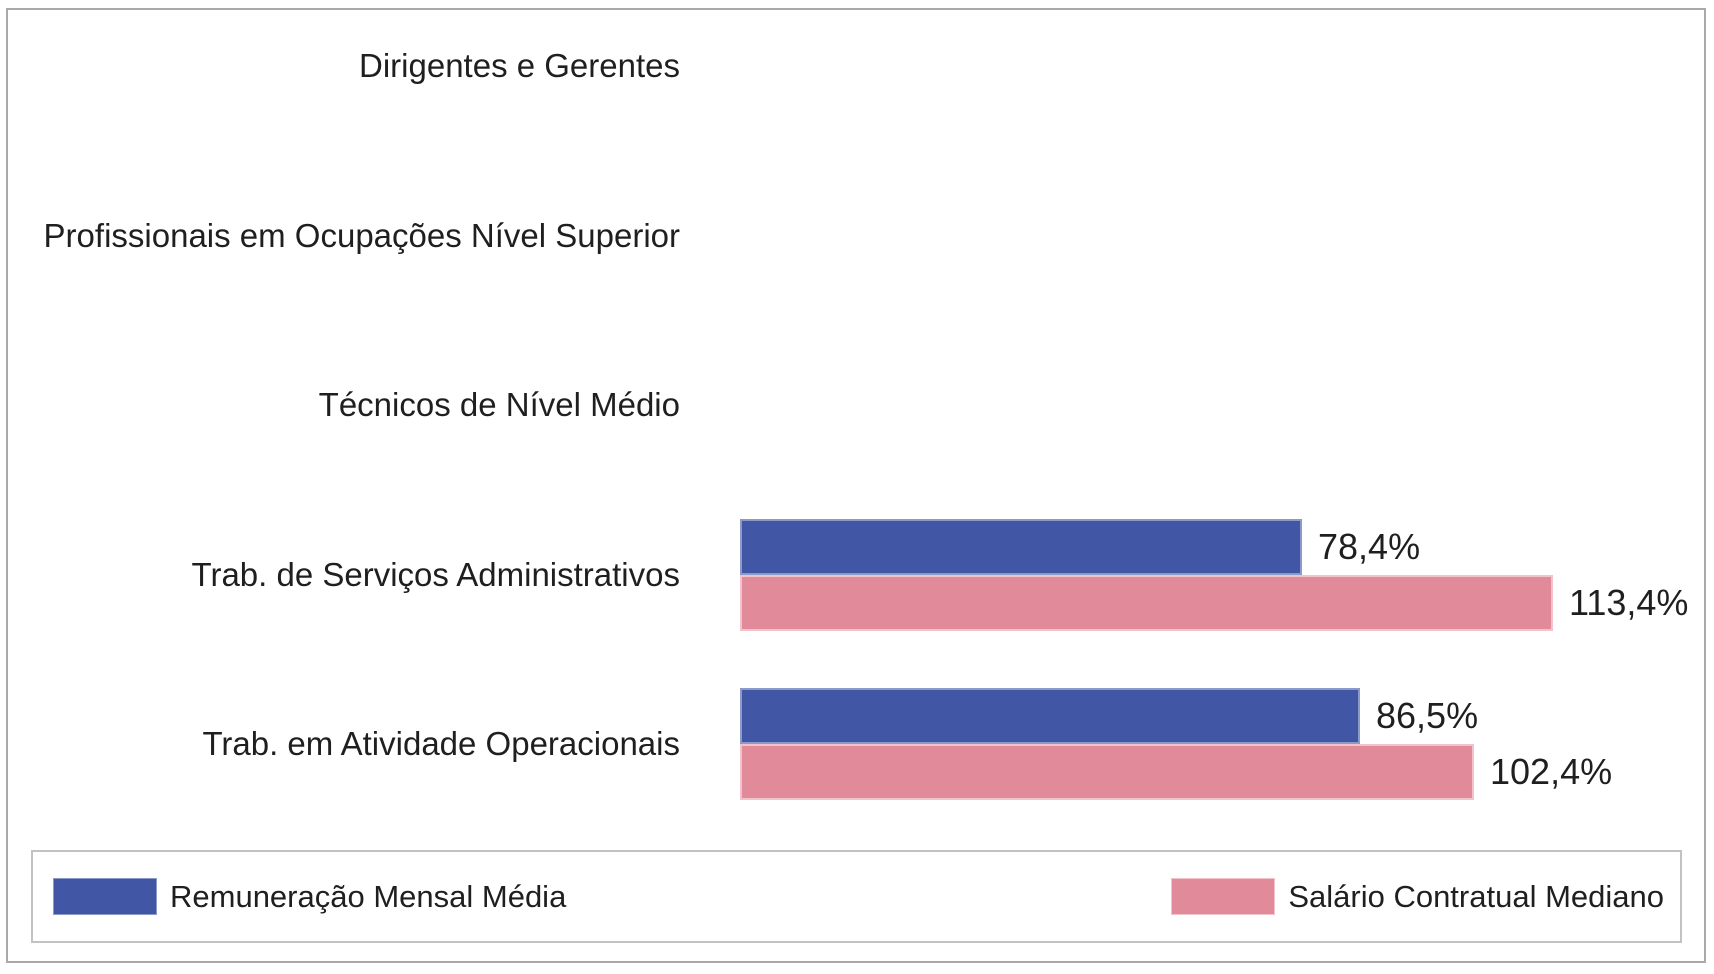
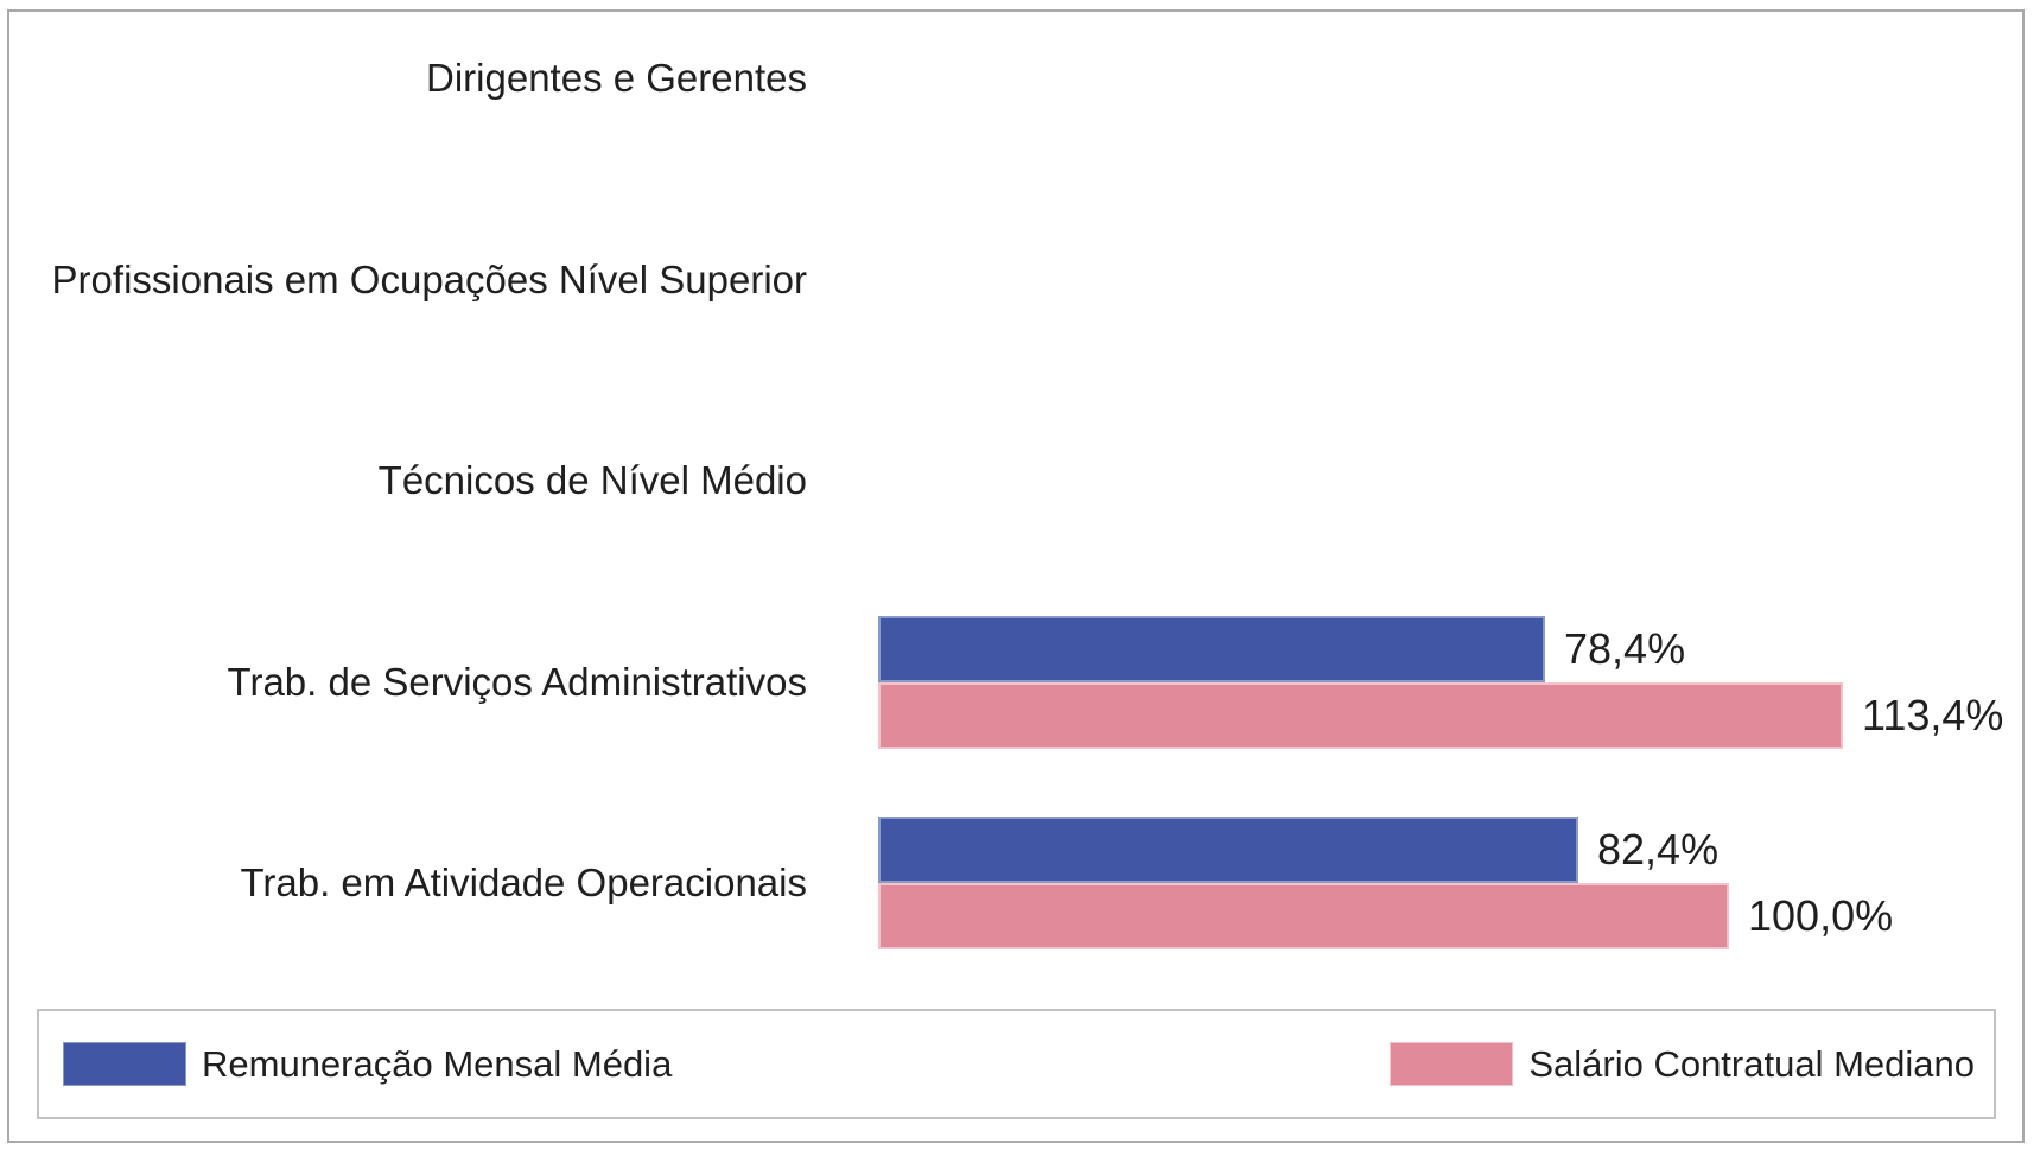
Remuneração Mensal Média/Trab. em Atividade Operacionais: 86,5% -> 82,4%
Salário Contratual Mediano/Trab. em Atividade Operacionais: 102,4% -> 100,0%
